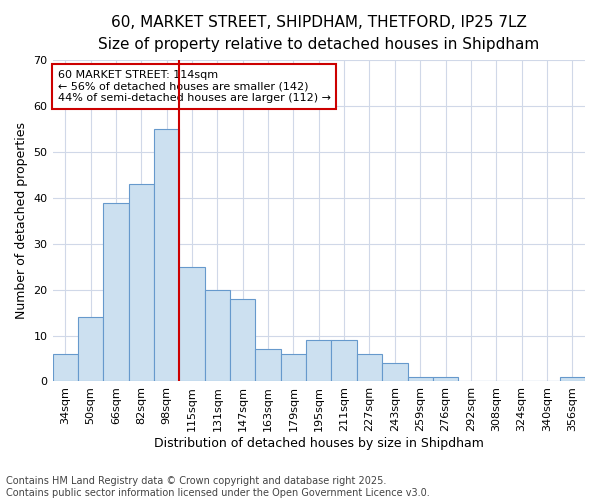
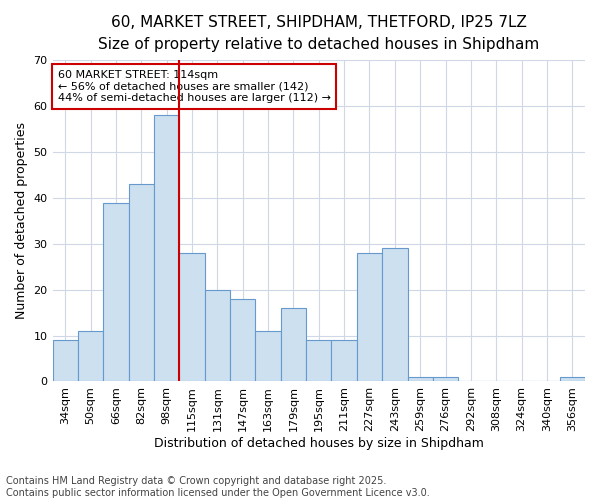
34sqm: 6 -> 9
50sqm: 14 -> 11
98sqm: 55 -> 58
115sqm: 25 -> 28
163sqm: 7 -> 11
179sqm: 6 -> 16
227sqm: 6 -> 28
243sqm: 4 -> 29
